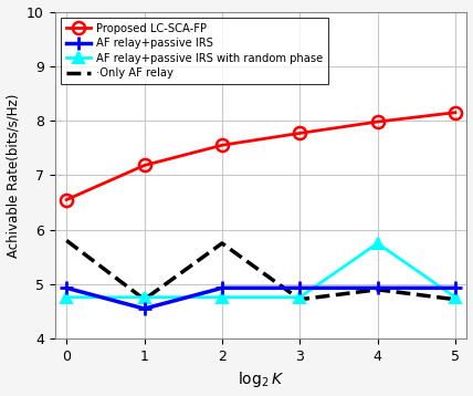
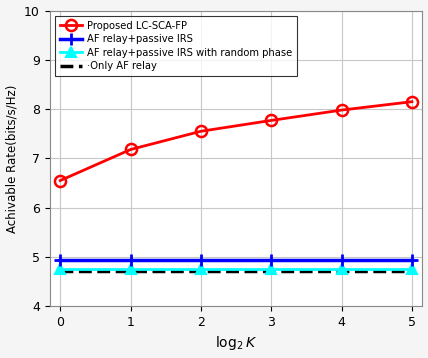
·Only AF relay/0: 5.80 -> 4.72
AF relay+passive IRS/1: 4.55 -> 4.93
·Only AF relay/2: 5.75 -> 4.72
AF relay+passive IRS with random phase/4: 5.75 -> 4.76
·Only AF relay/4: 4.90 -> 4.72
